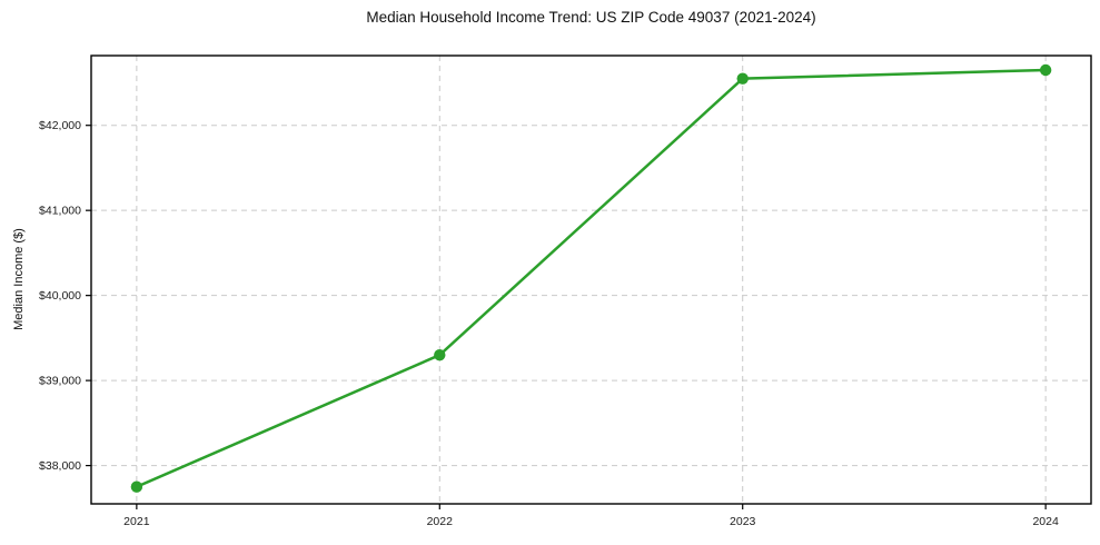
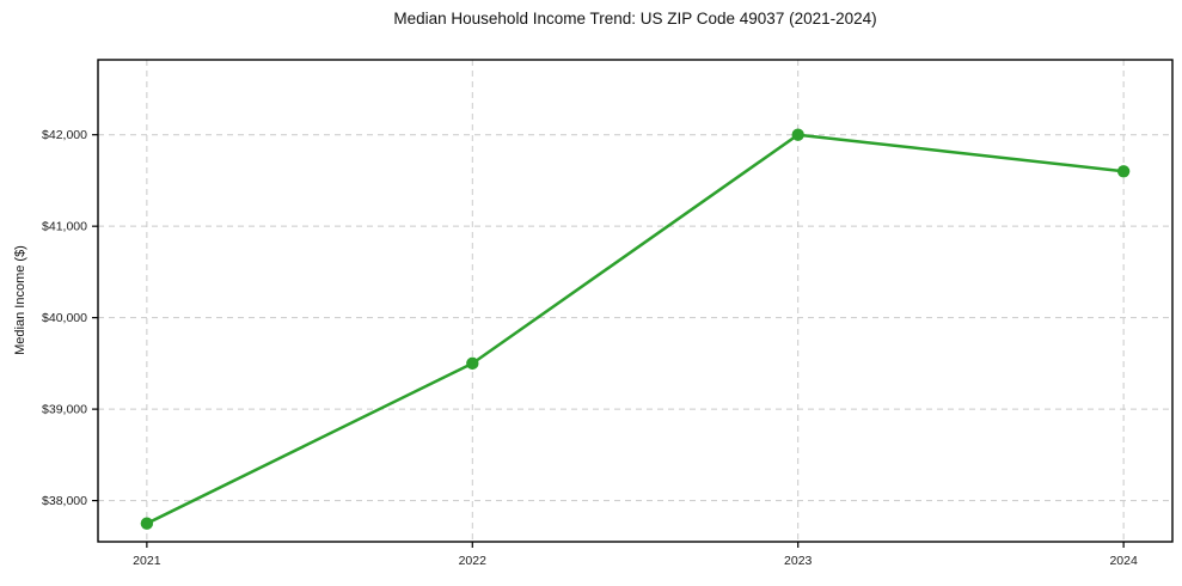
2022: $39300 -> $39500
2023: $42600 -> $42000
2024: $42600 -> $41600
